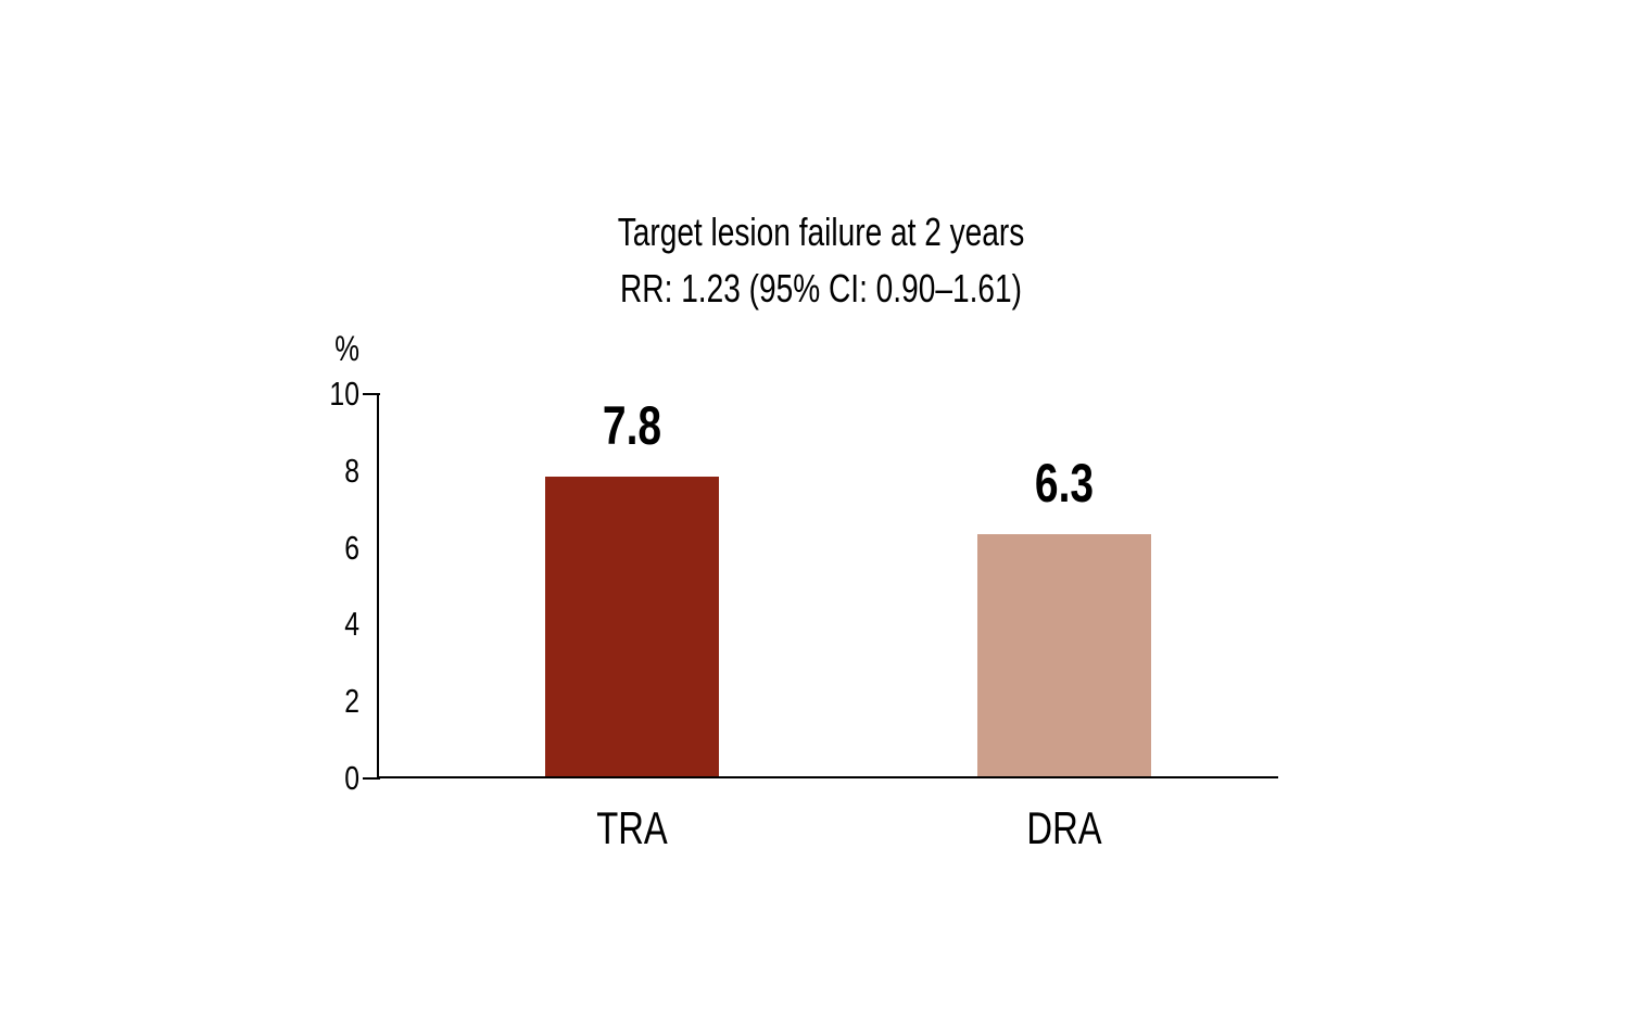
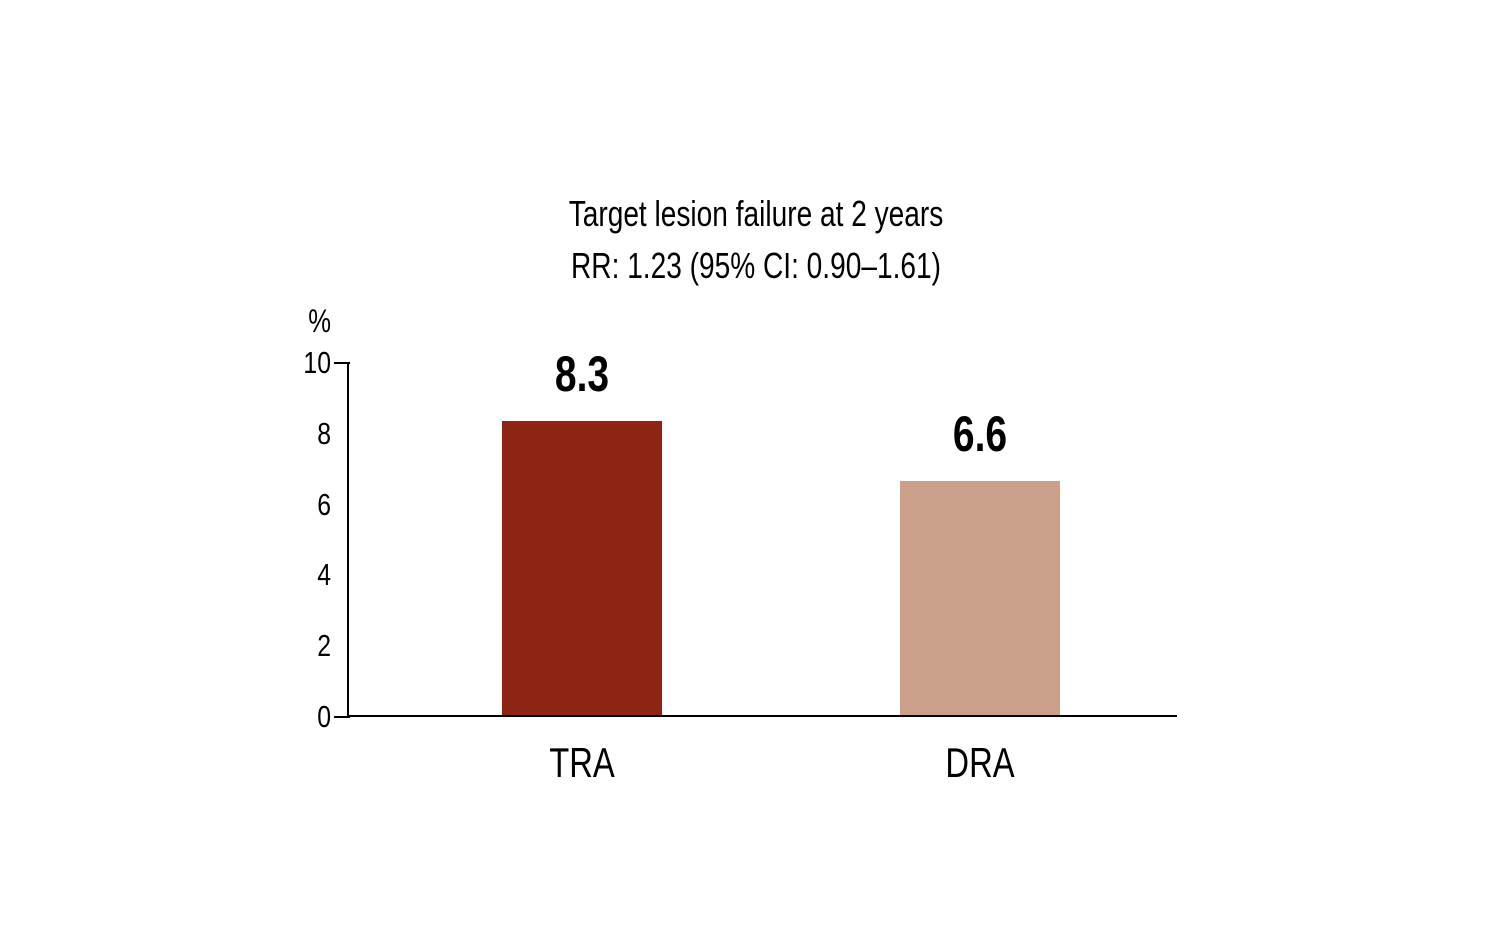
TRA: 7.8 -> 8.3
DRA: 6.3 -> 6.6
